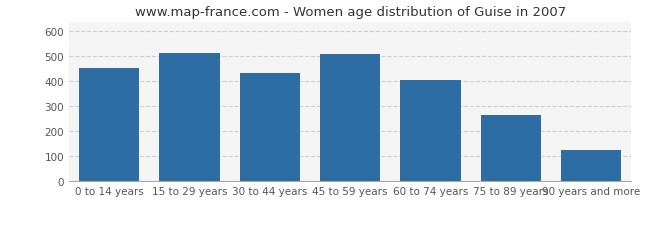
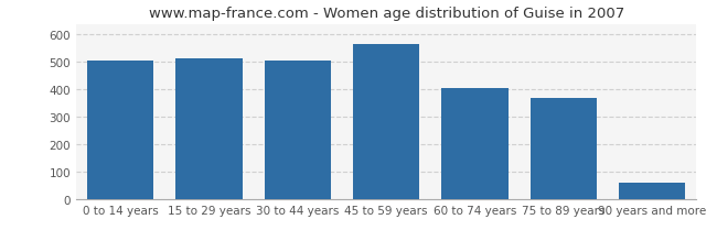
0 to 14 years: 455 -> 504
30 to 44 years: 435 -> 507
45 to 59 years: 510 -> 566
75 to 89 years: 265 -> 370
90 years and more: 125 -> 62
